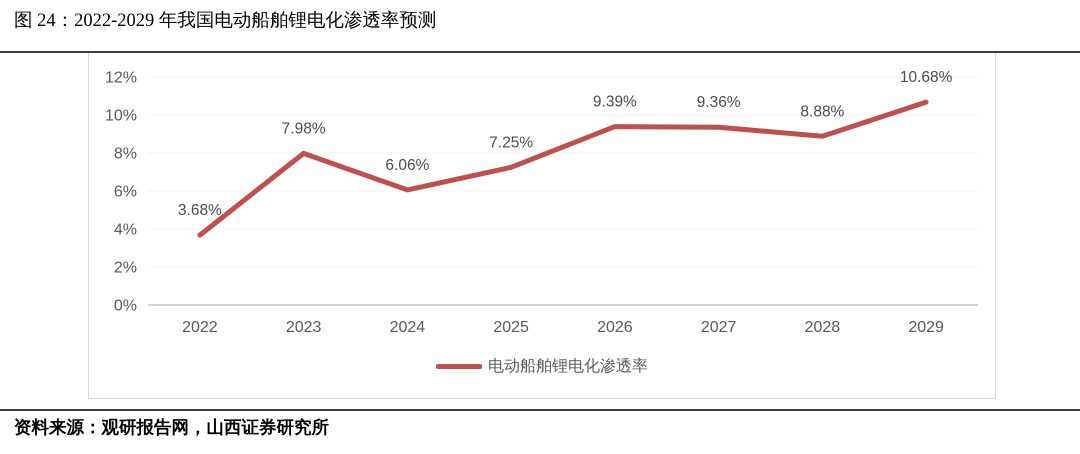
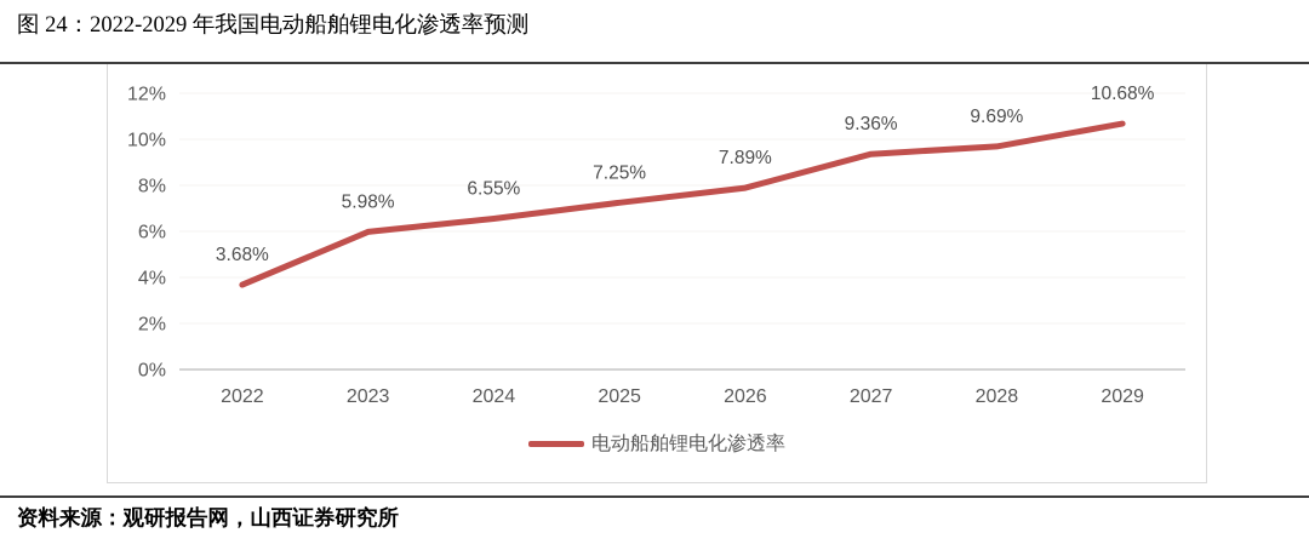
2023: 7.98% -> 5.98%
2024: 6.06% -> 6.55%
2026: 9.39% -> 7.89%
2028: 8.88% -> 9.69%
